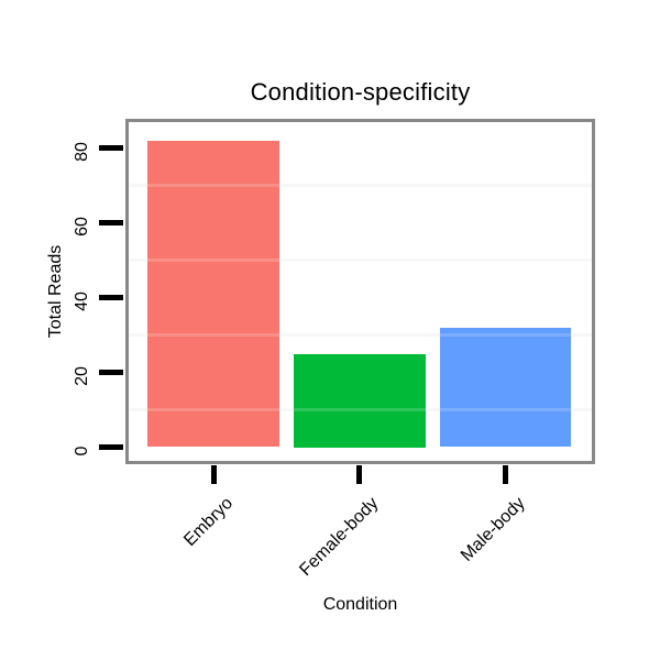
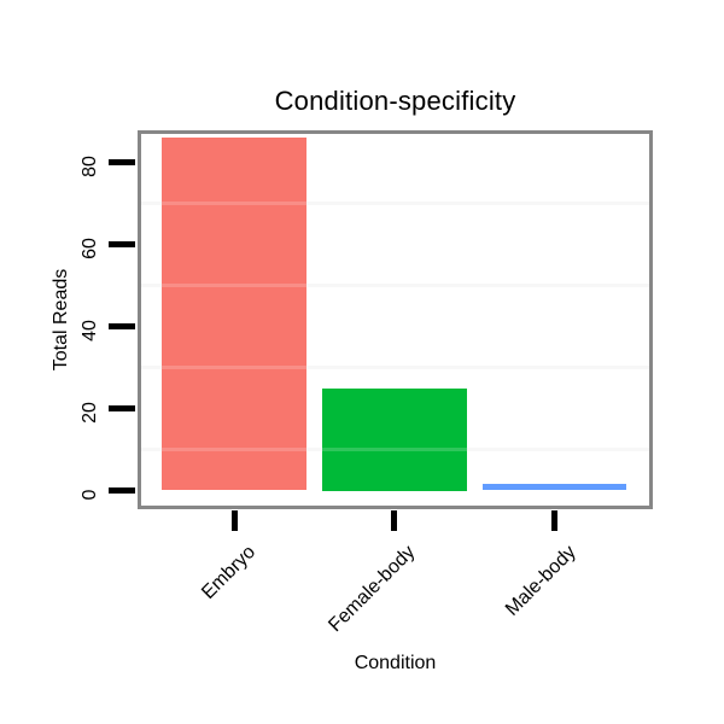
Embryo: 82 -> 86
Male-body: 32 -> 2
